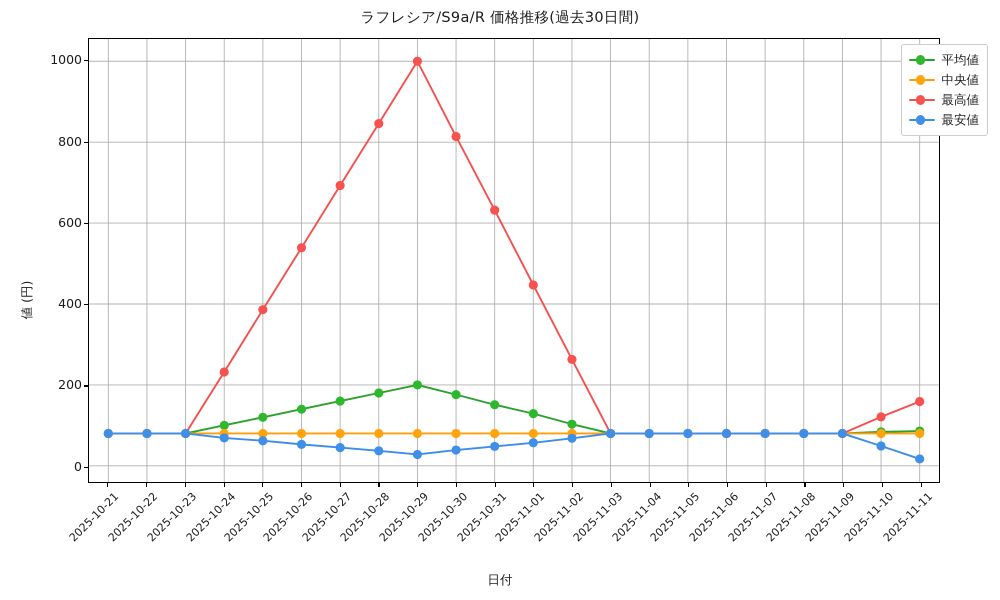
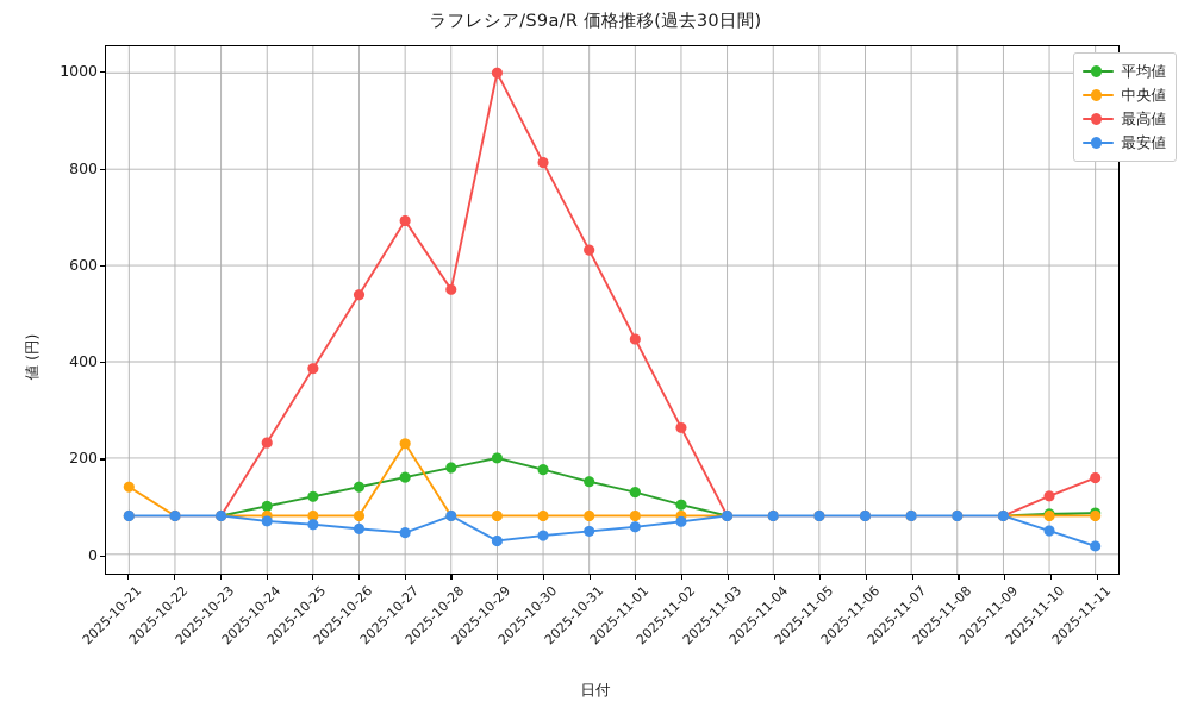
中央値/2025-10-21: 80 -> 140
中央値/2025-10-27: 80 -> 230
最高値/2025-10-28: 850 -> 550
最安値/2025-10-28: 40 -> 80
